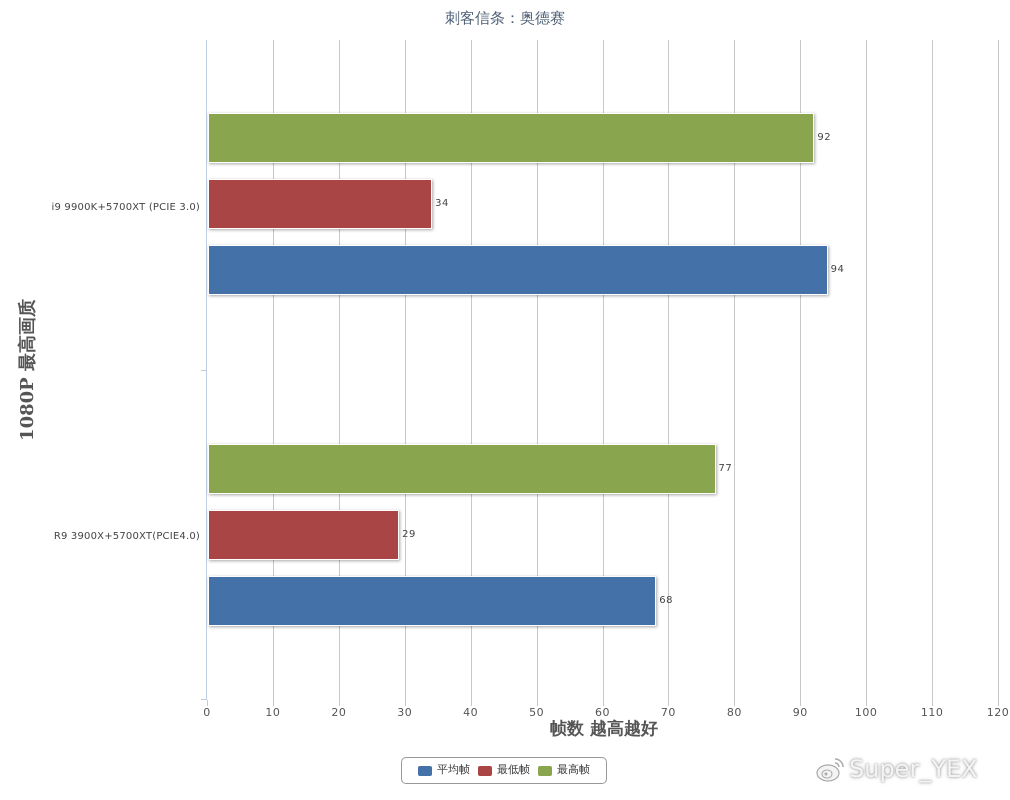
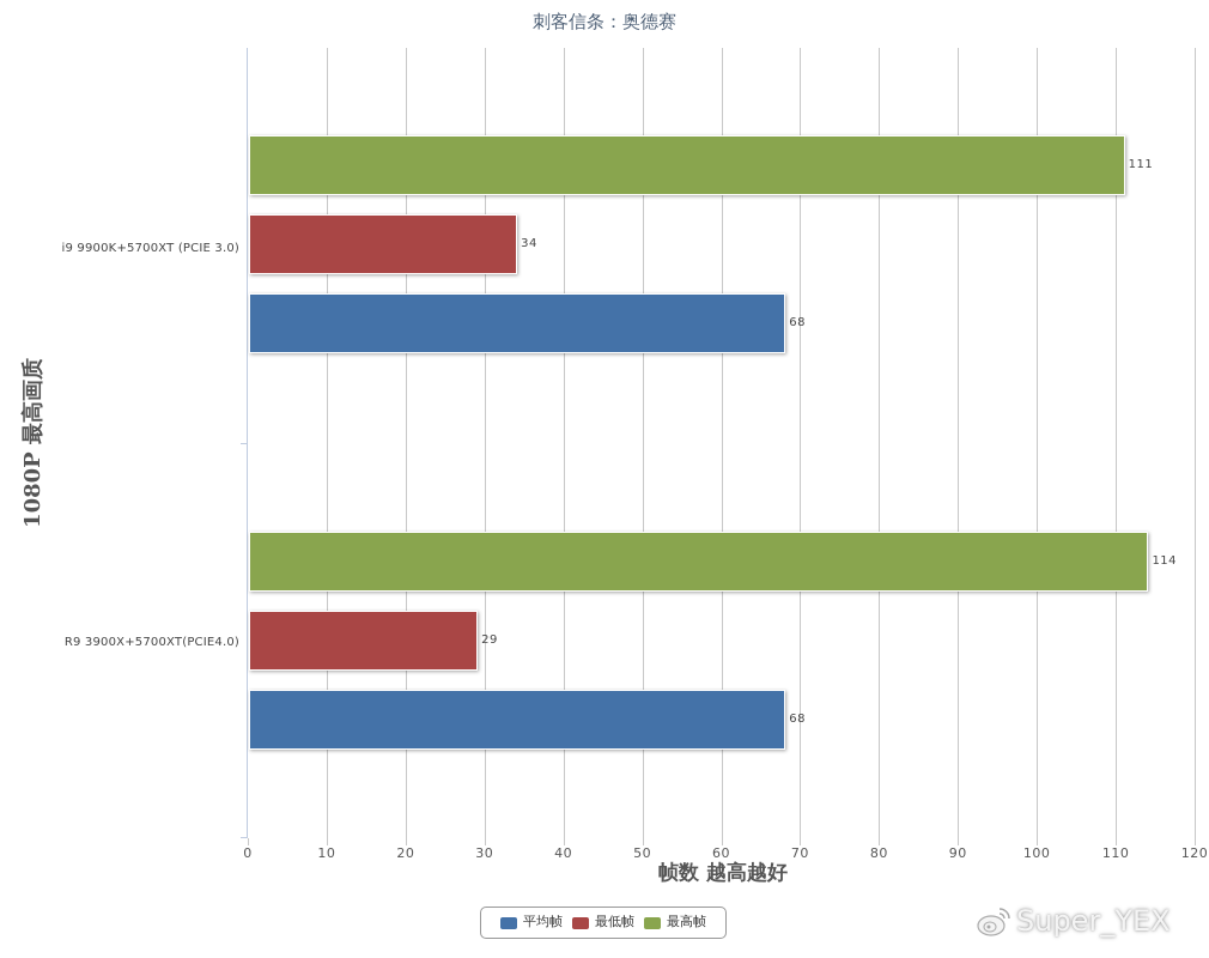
平均帧/i9 9900K+5700XT (PCIE 3.0): 94 -> 68
最高帧/i9 9900K+5700XT (PCIE 3.0): 92 -> 111
最高帧/R9 3900X+5700XT(PCIE4.0): 77 -> 114
